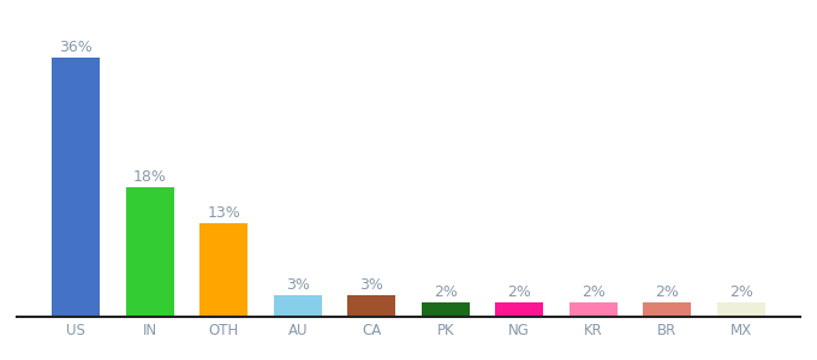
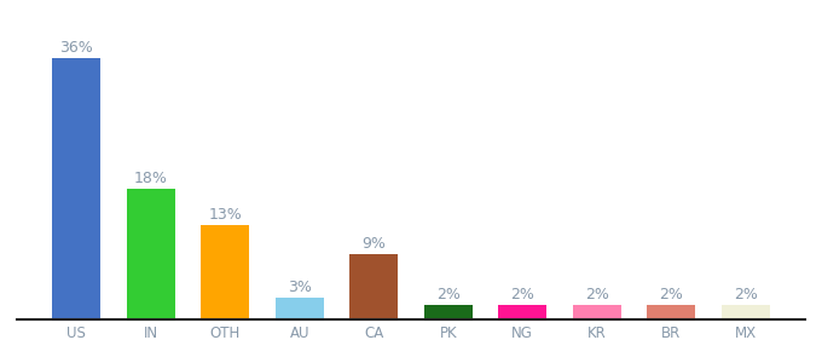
CA: 3% -> 9%
